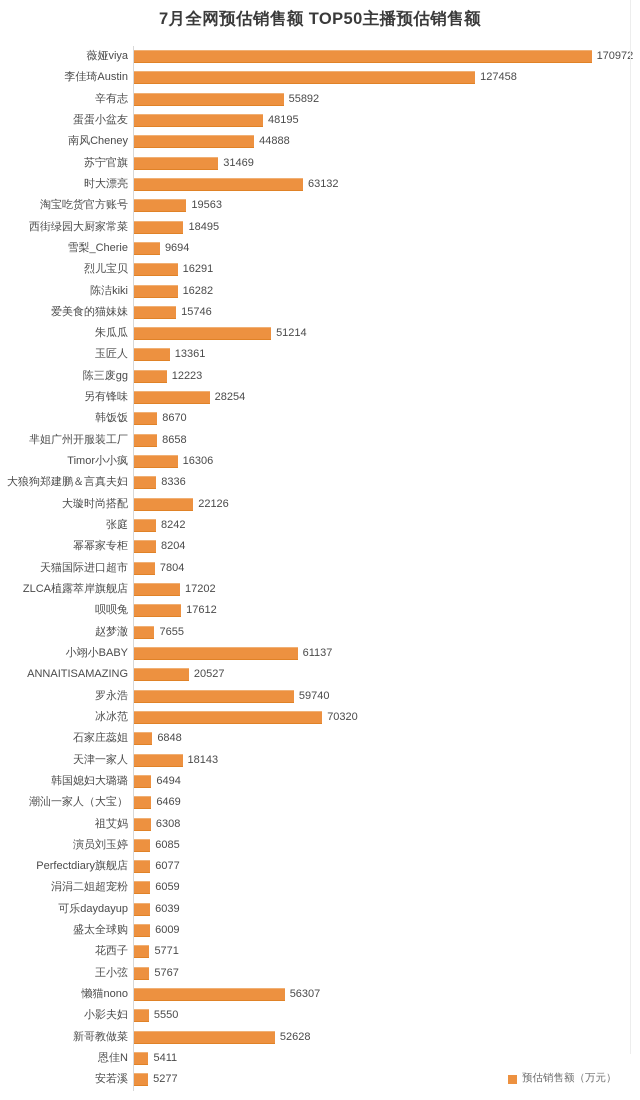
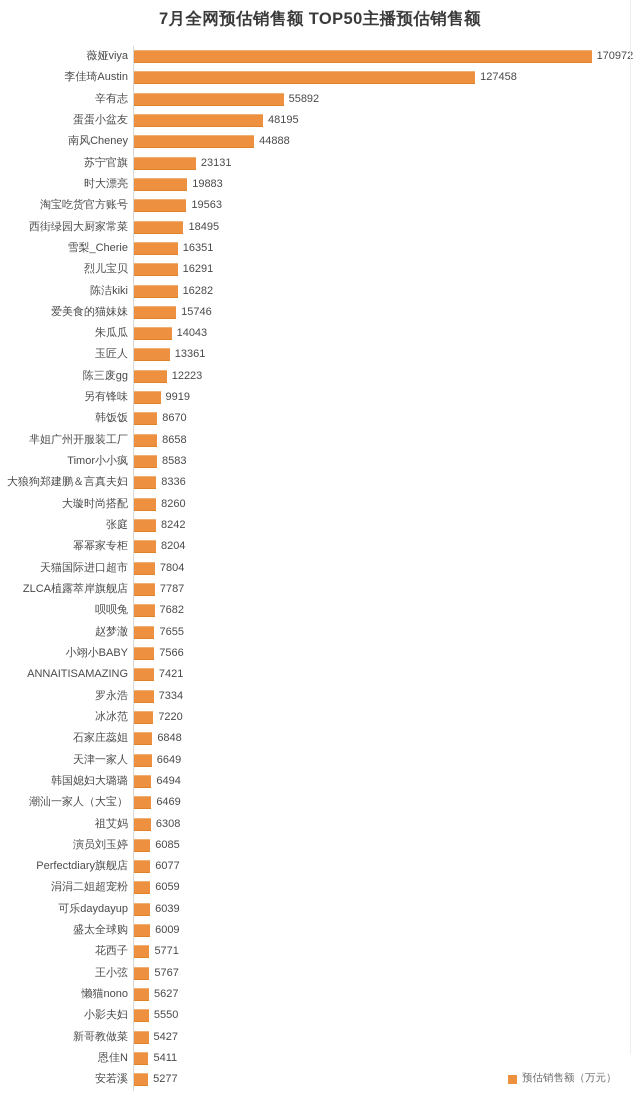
苏宁官旗: 31469 -> 23131
时大漂亮: 63132 -> 19883
雪梨_Cherie: 9694 -> 16351
朱瓜瓜: 51214 -> 14043
另有锋味: 28254 -> 9919
Timor小小疯: 16306 -> 8583
大璇时尚搭配: 22126 -> 8260
ZLCA植露萃岸旗舰店: 17202 -> 7787
呗呗兔: 17612 -> 7682
小翊小BABY: 61137 -> 7566
ANNAITISAMAZING: 20527 -> 7421
罗永浩: 59740 -> 7334
冰冰范: 70320 -> 7220
天津一家人: 18143 -> 6649
懒猫nono: 56307 -> 5627
新哥教做菜: 52628 -> 5427
